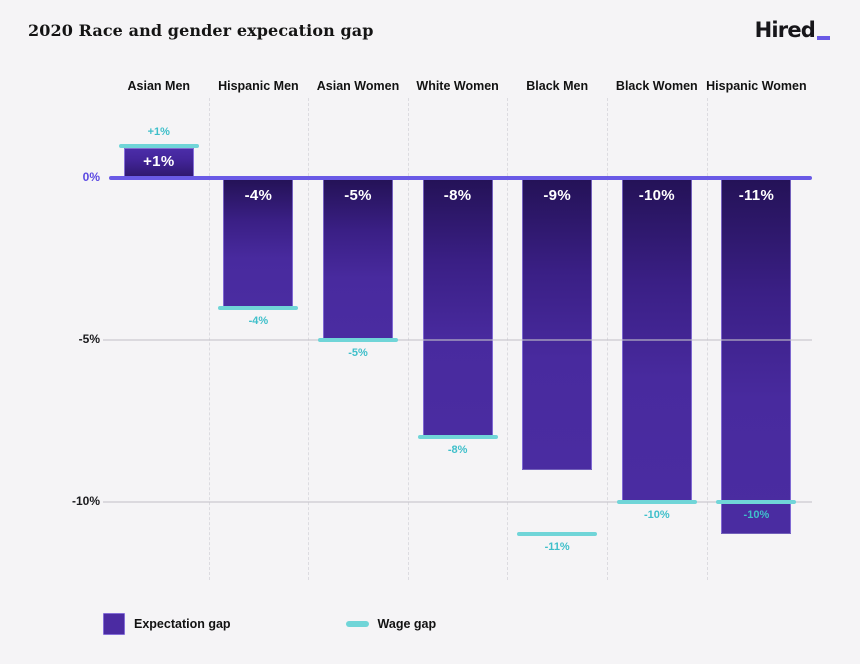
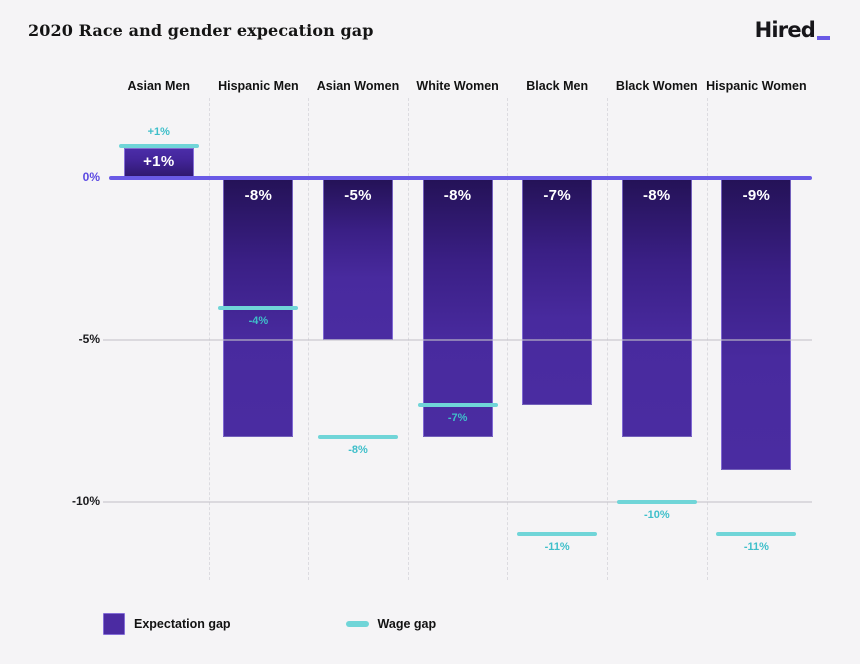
Expectation gap/Hispanic Men: -4% -> -8%
Wage gap/Asian Women: -5% -> -8%
Wage gap/White Women: -8% -> -7%
Expectation gap/Black Men: -9% -> -7%
Expectation gap/Black Women: -10% -> -8%
Expectation gap/Hispanic Women: -11% -> -9%
Wage gap/Hispanic Women: -10% -> -11%
